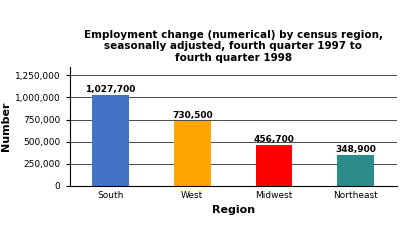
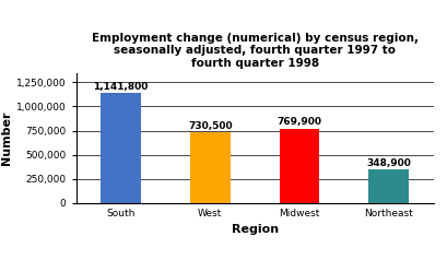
South: 1,027,700 -> 1,141,800
Midwest: 456,700 -> 769,900
